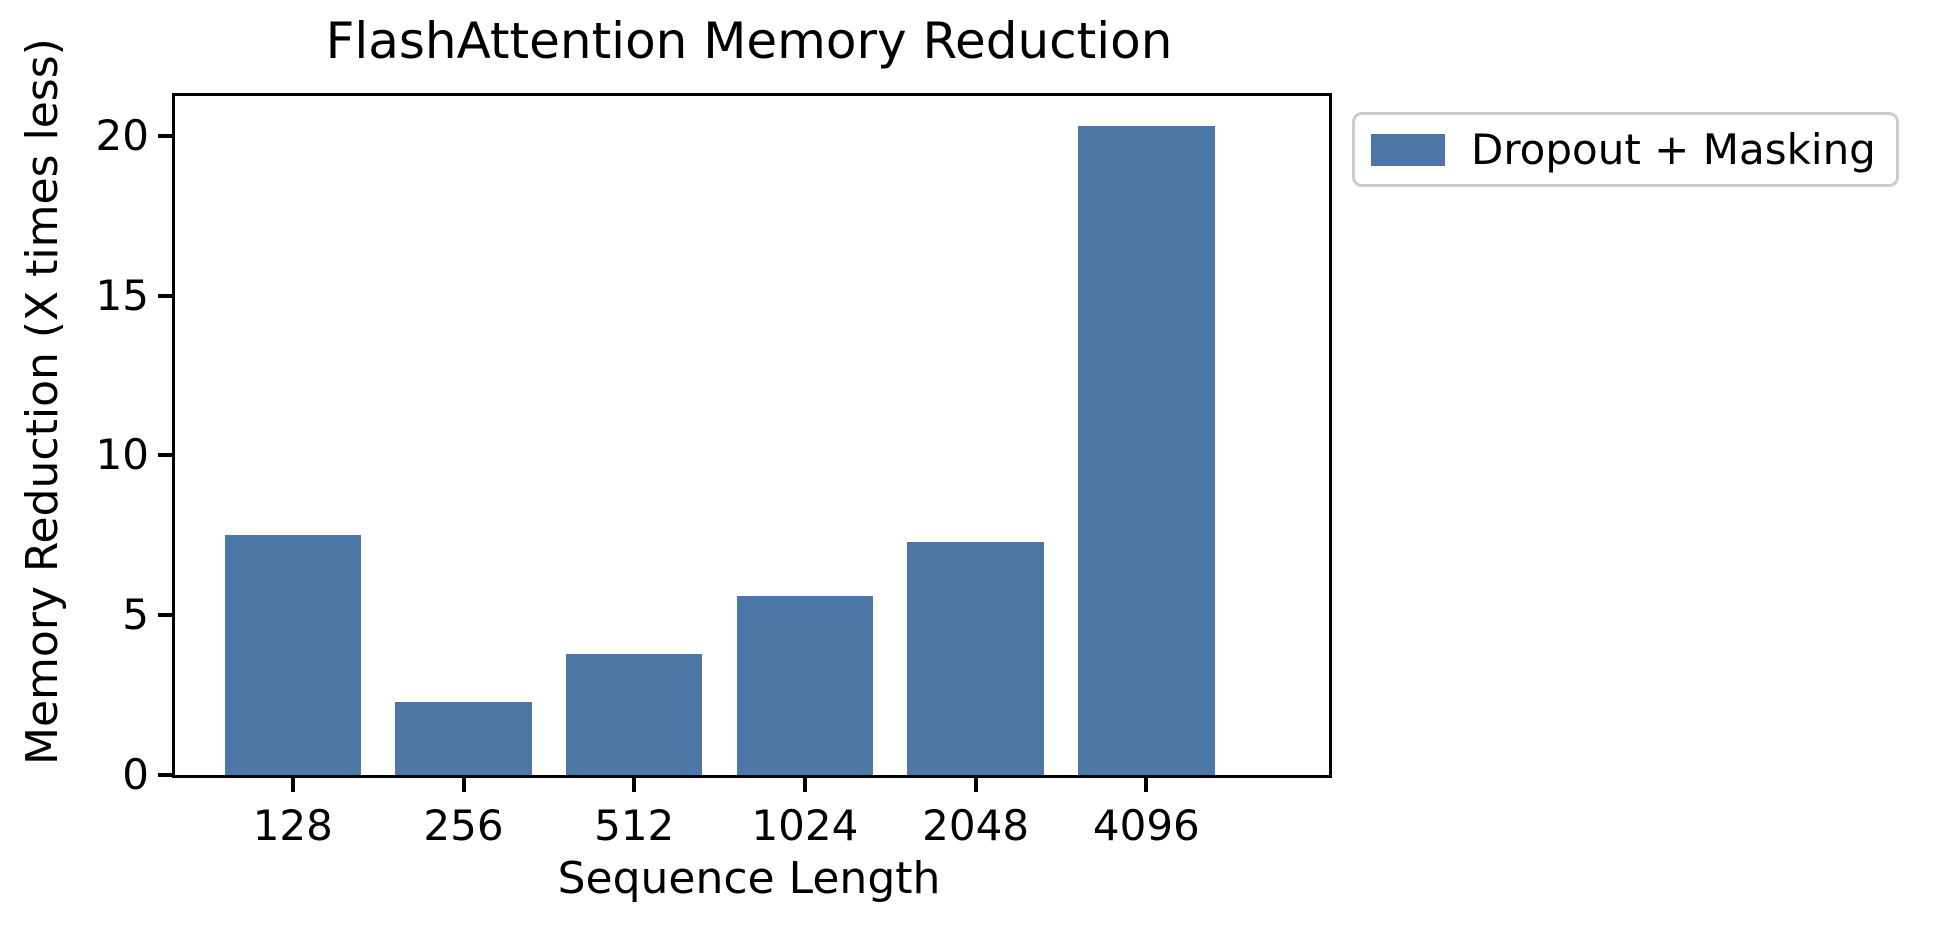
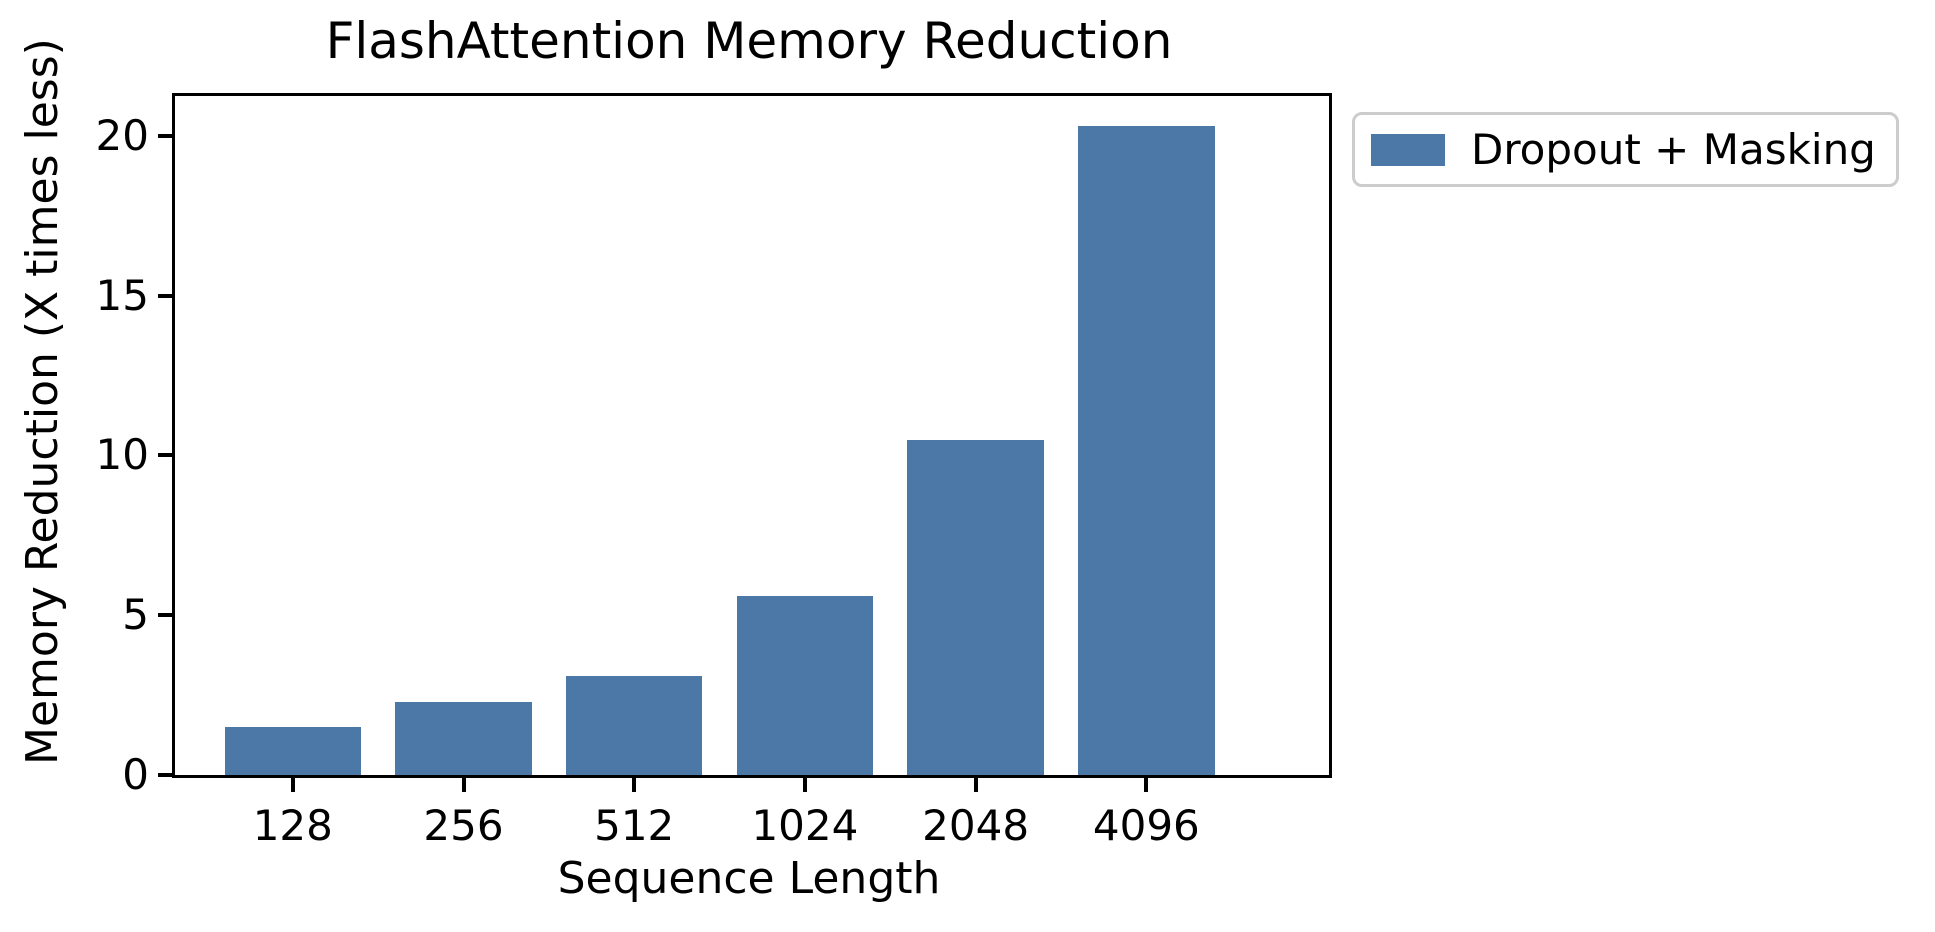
128: 7.5 -> 1.5
512: 3.8 -> 3.1
2048: 7.3 -> 10.5
